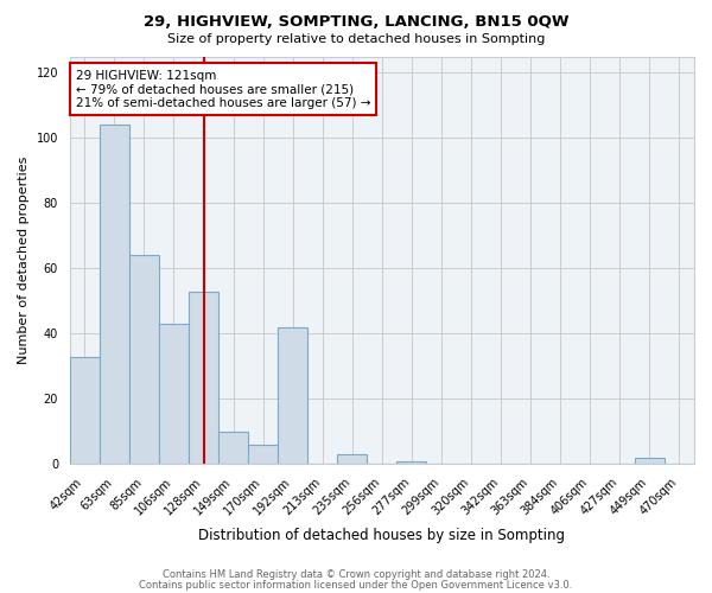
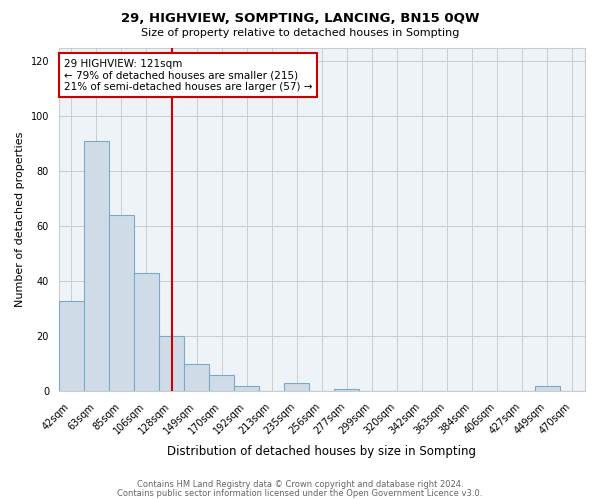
63sqm: 104 -> 91
128sqm: 53 -> 20
192sqm: 42 -> 2
